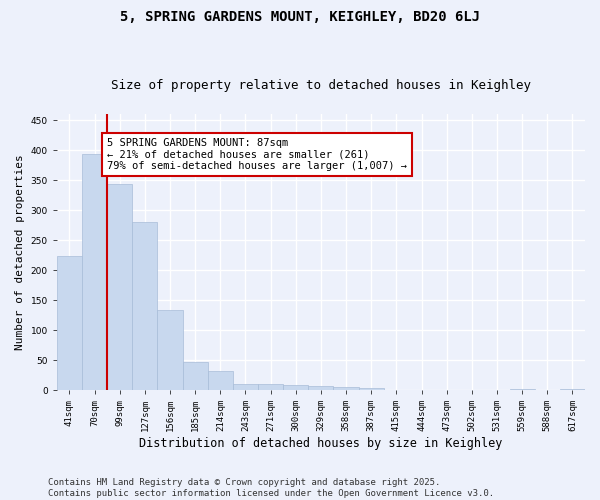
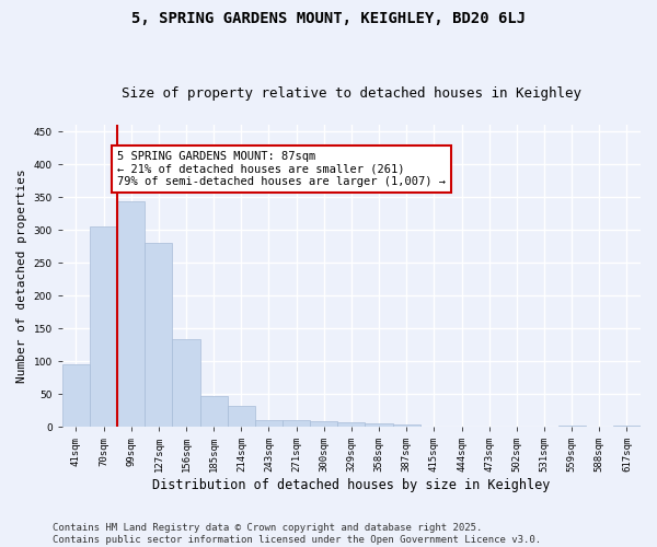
41sqm: 224 -> 95
70sqm: 394 -> 305
